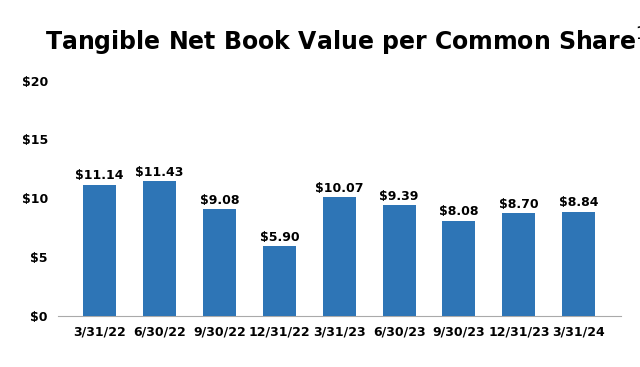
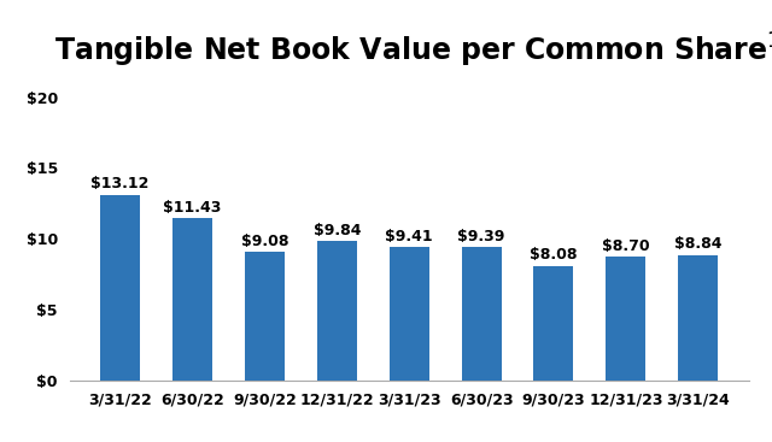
3/31/22: $11.14 -> $13.12
12/31/22: $5.90 -> $9.84
3/31/23: $10.07 -> $9.41
